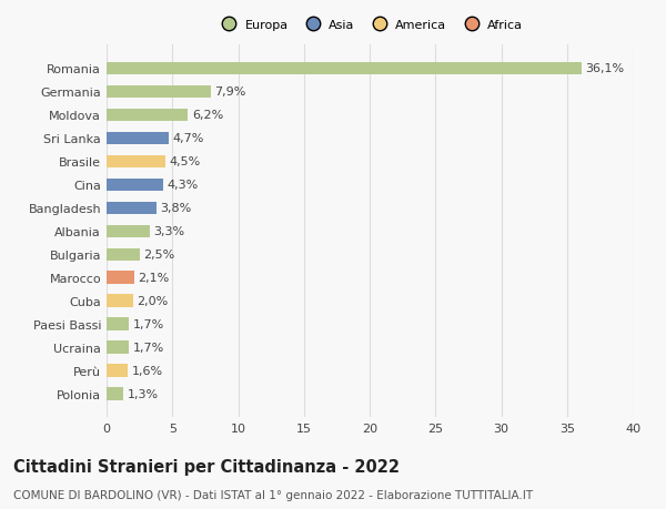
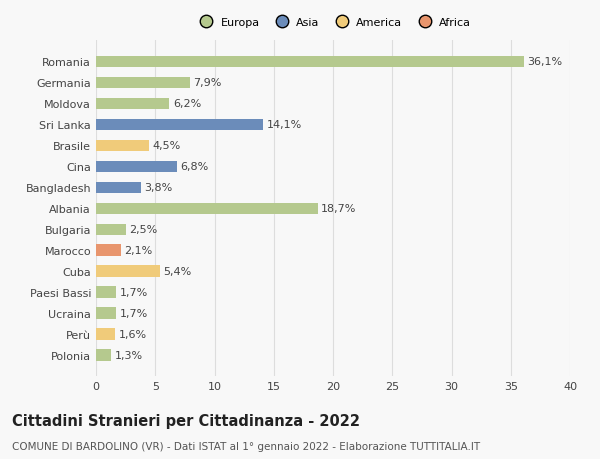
Sri Lanka: 4,7% -> 14,1%
Cina: 4,3% -> 6,8%
Albania: 3,3% -> 18,7%
Cuba: 2,0% -> 5,4%
